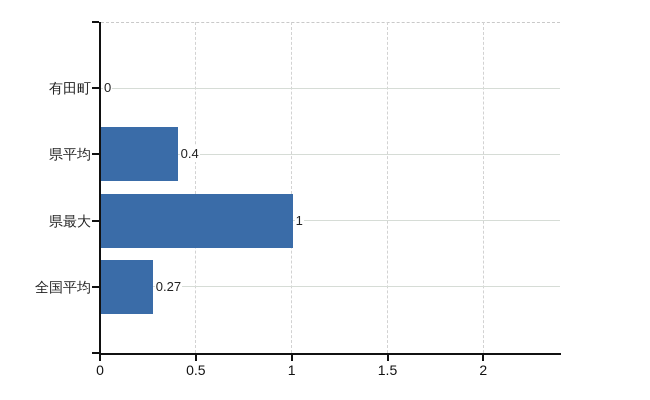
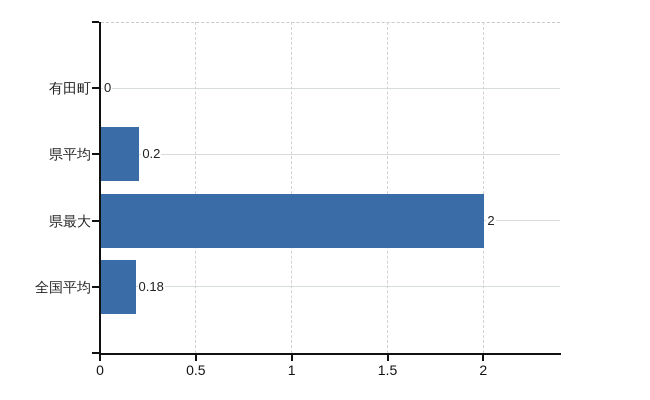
県平均: 0.4 -> 0.2
県最大: 1 -> 2
全国平均: 0.27 -> 0.18
